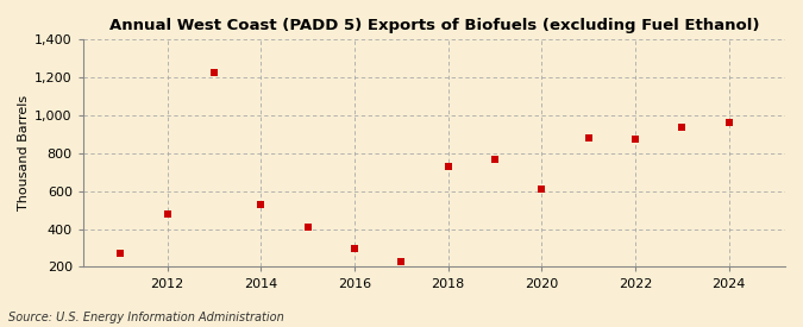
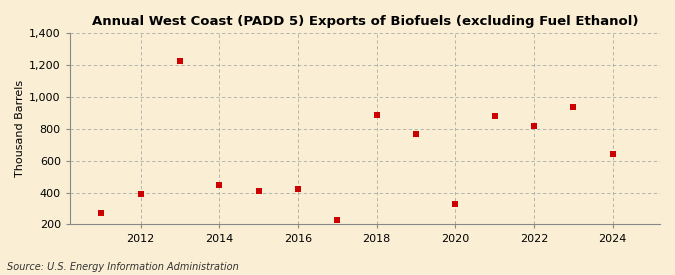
2012: 480 -> 390
2014: 530 -> 450
2016: 300 -> 420
2018: 730 -> 890
2020: 610 -> 330
2022: 880 -> 820
2024: 960 -> 640
